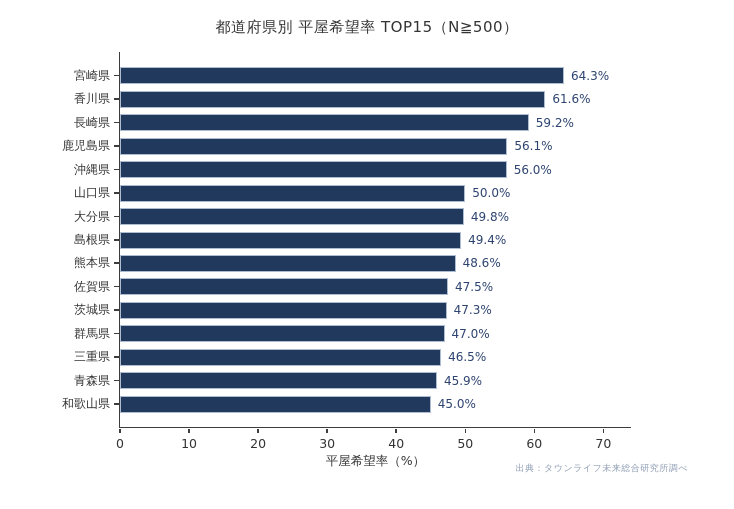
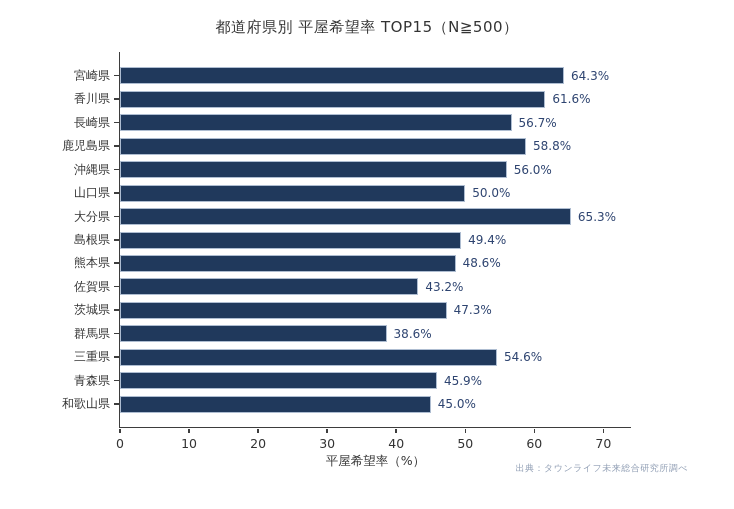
長崎県: 59.2% -> 56.7%
鹿児島県: 56.1% -> 58.8%
大分県: 49.8% -> 65.3%
佐賀県: 47.5% -> 43.2%
群馬県: 47.0% -> 38.6%
三重県: 46.5% -> 54.6%
